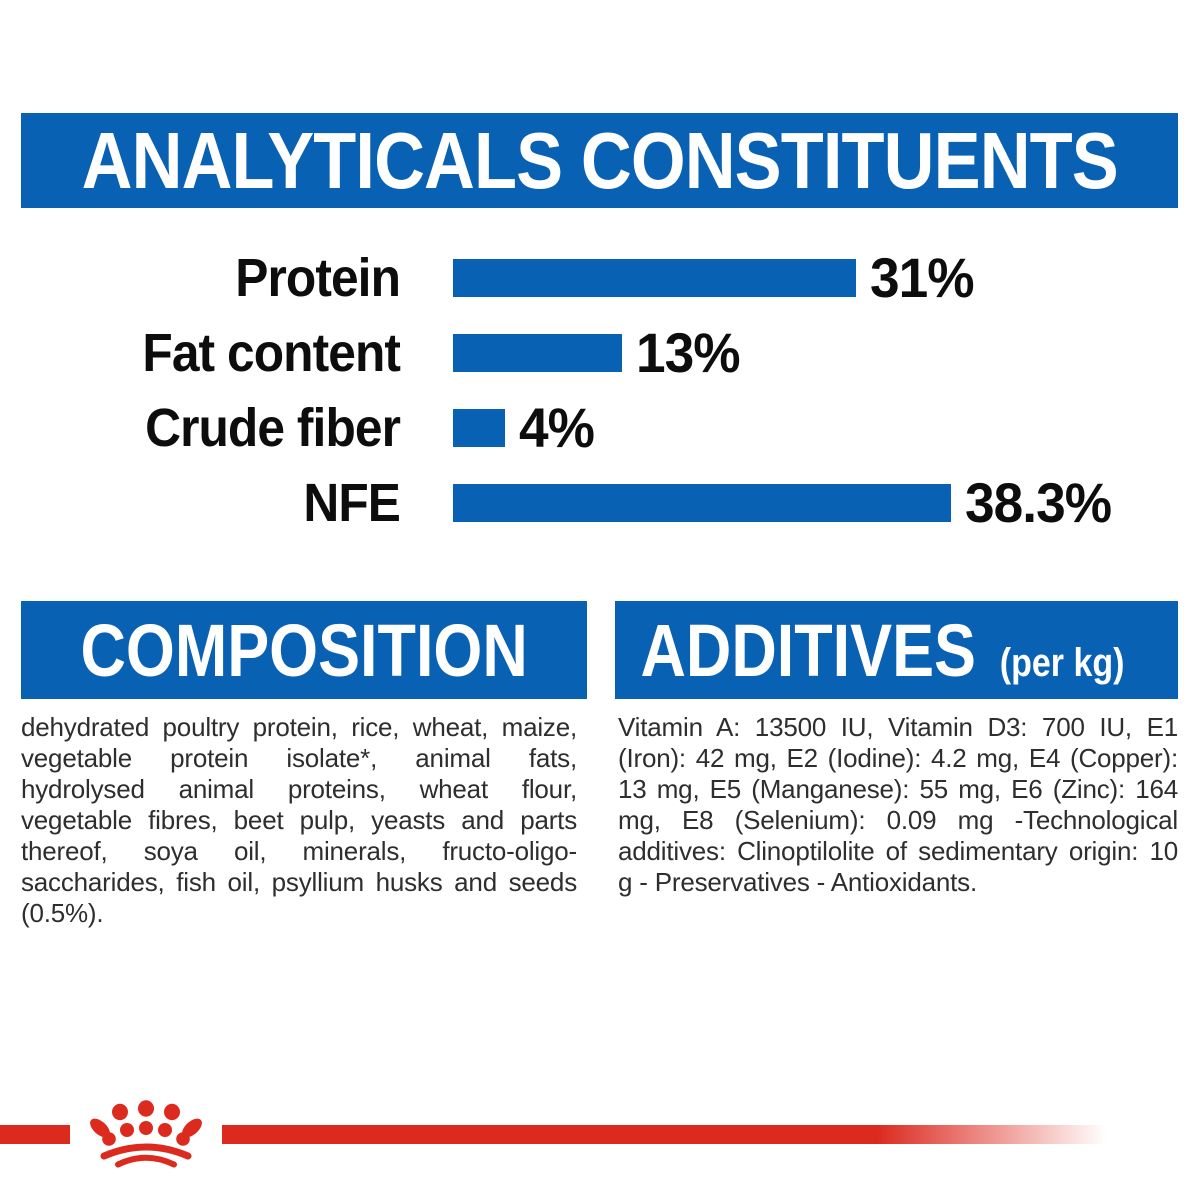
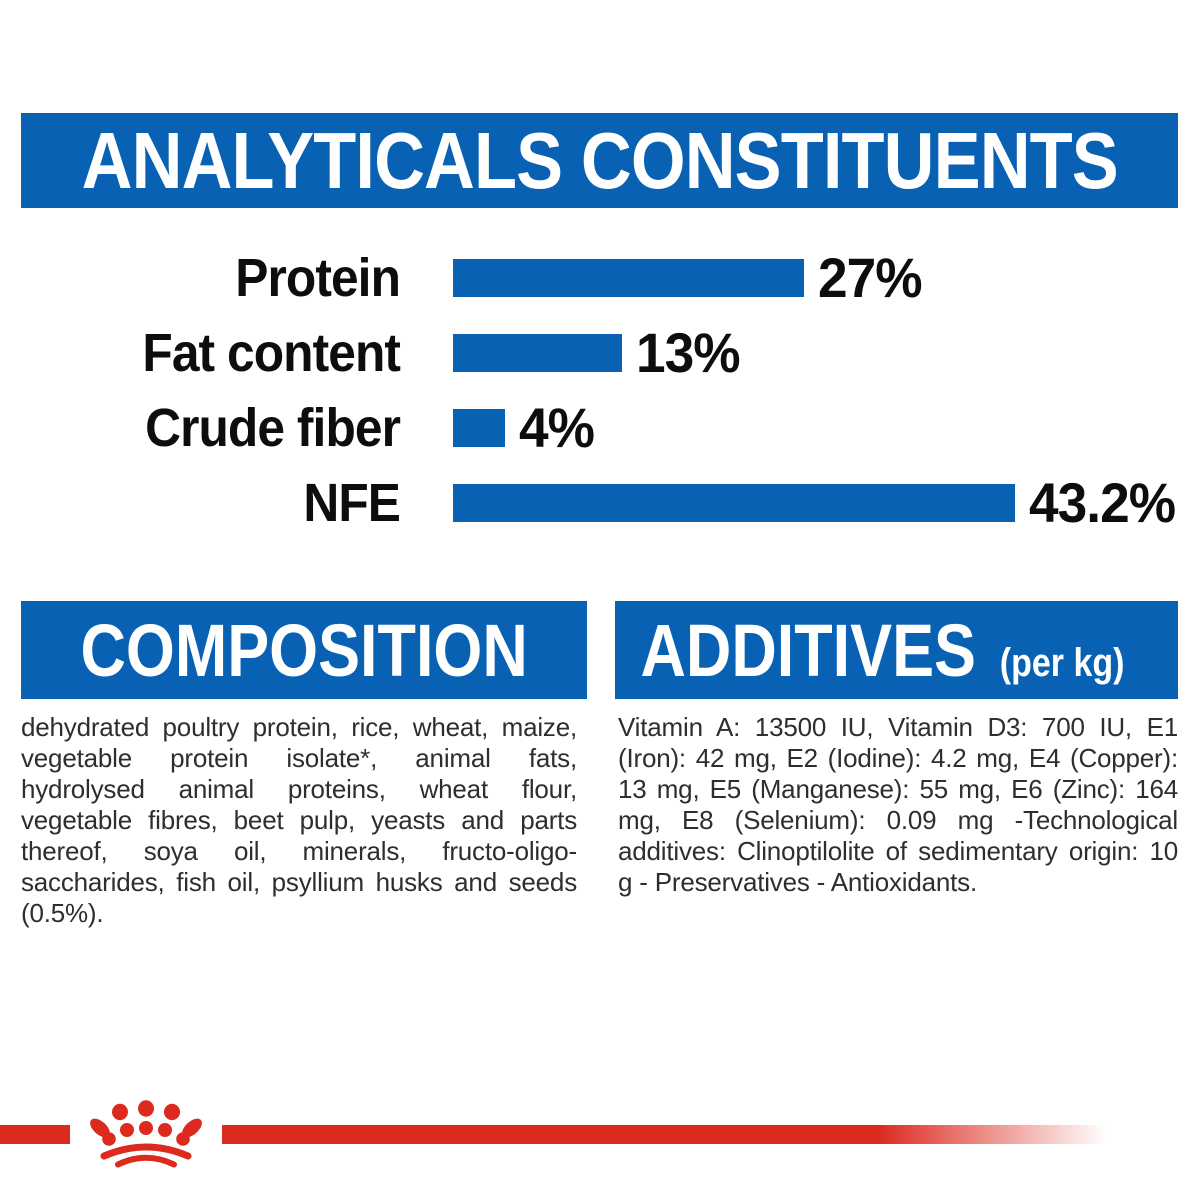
Protein: 31% -> 27%
NFE: 38.3% -> 43.2%
